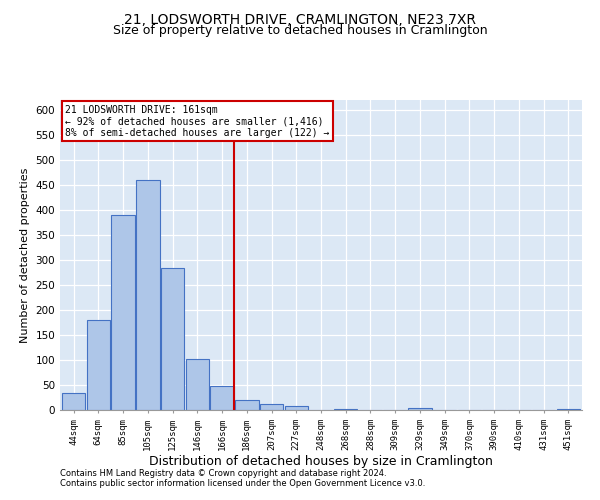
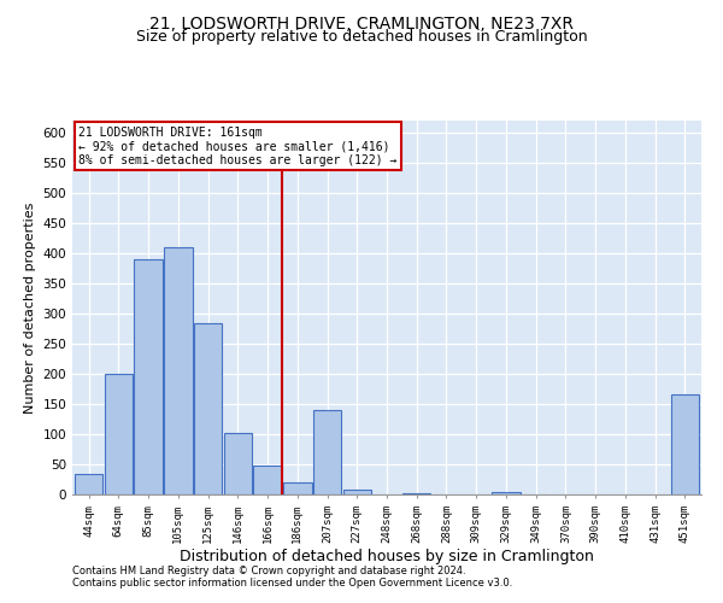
64sqm: 180 -> 200
105sqm: 460 -> 410
207sqm: 13 -> 140
451sqm: 3 -> 166
